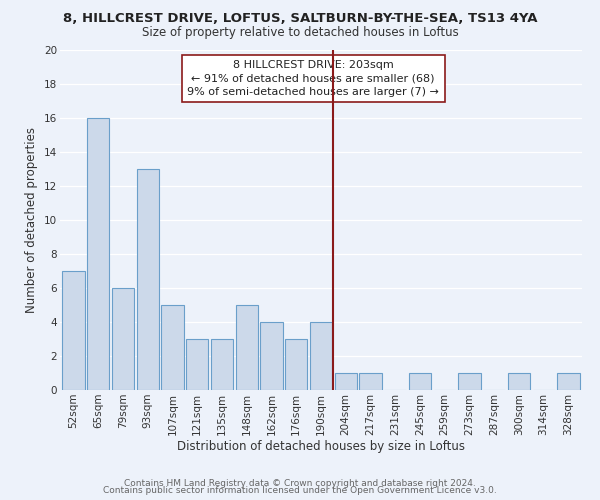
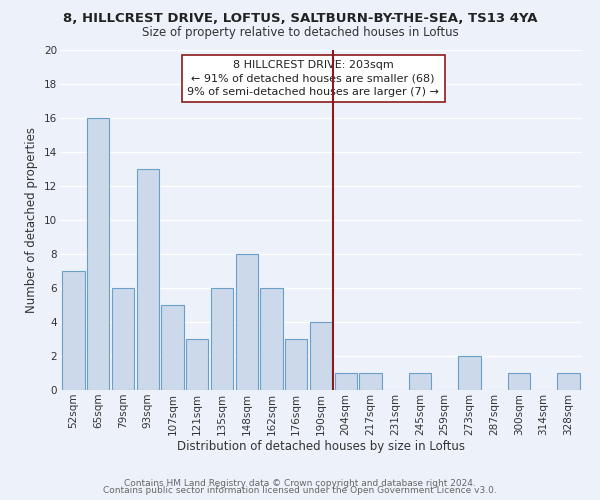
135sqm: 3 -> 6
148sqm: 5 -> 8
162sqm: 4 -> 6
273sqm: 1 -> 2
